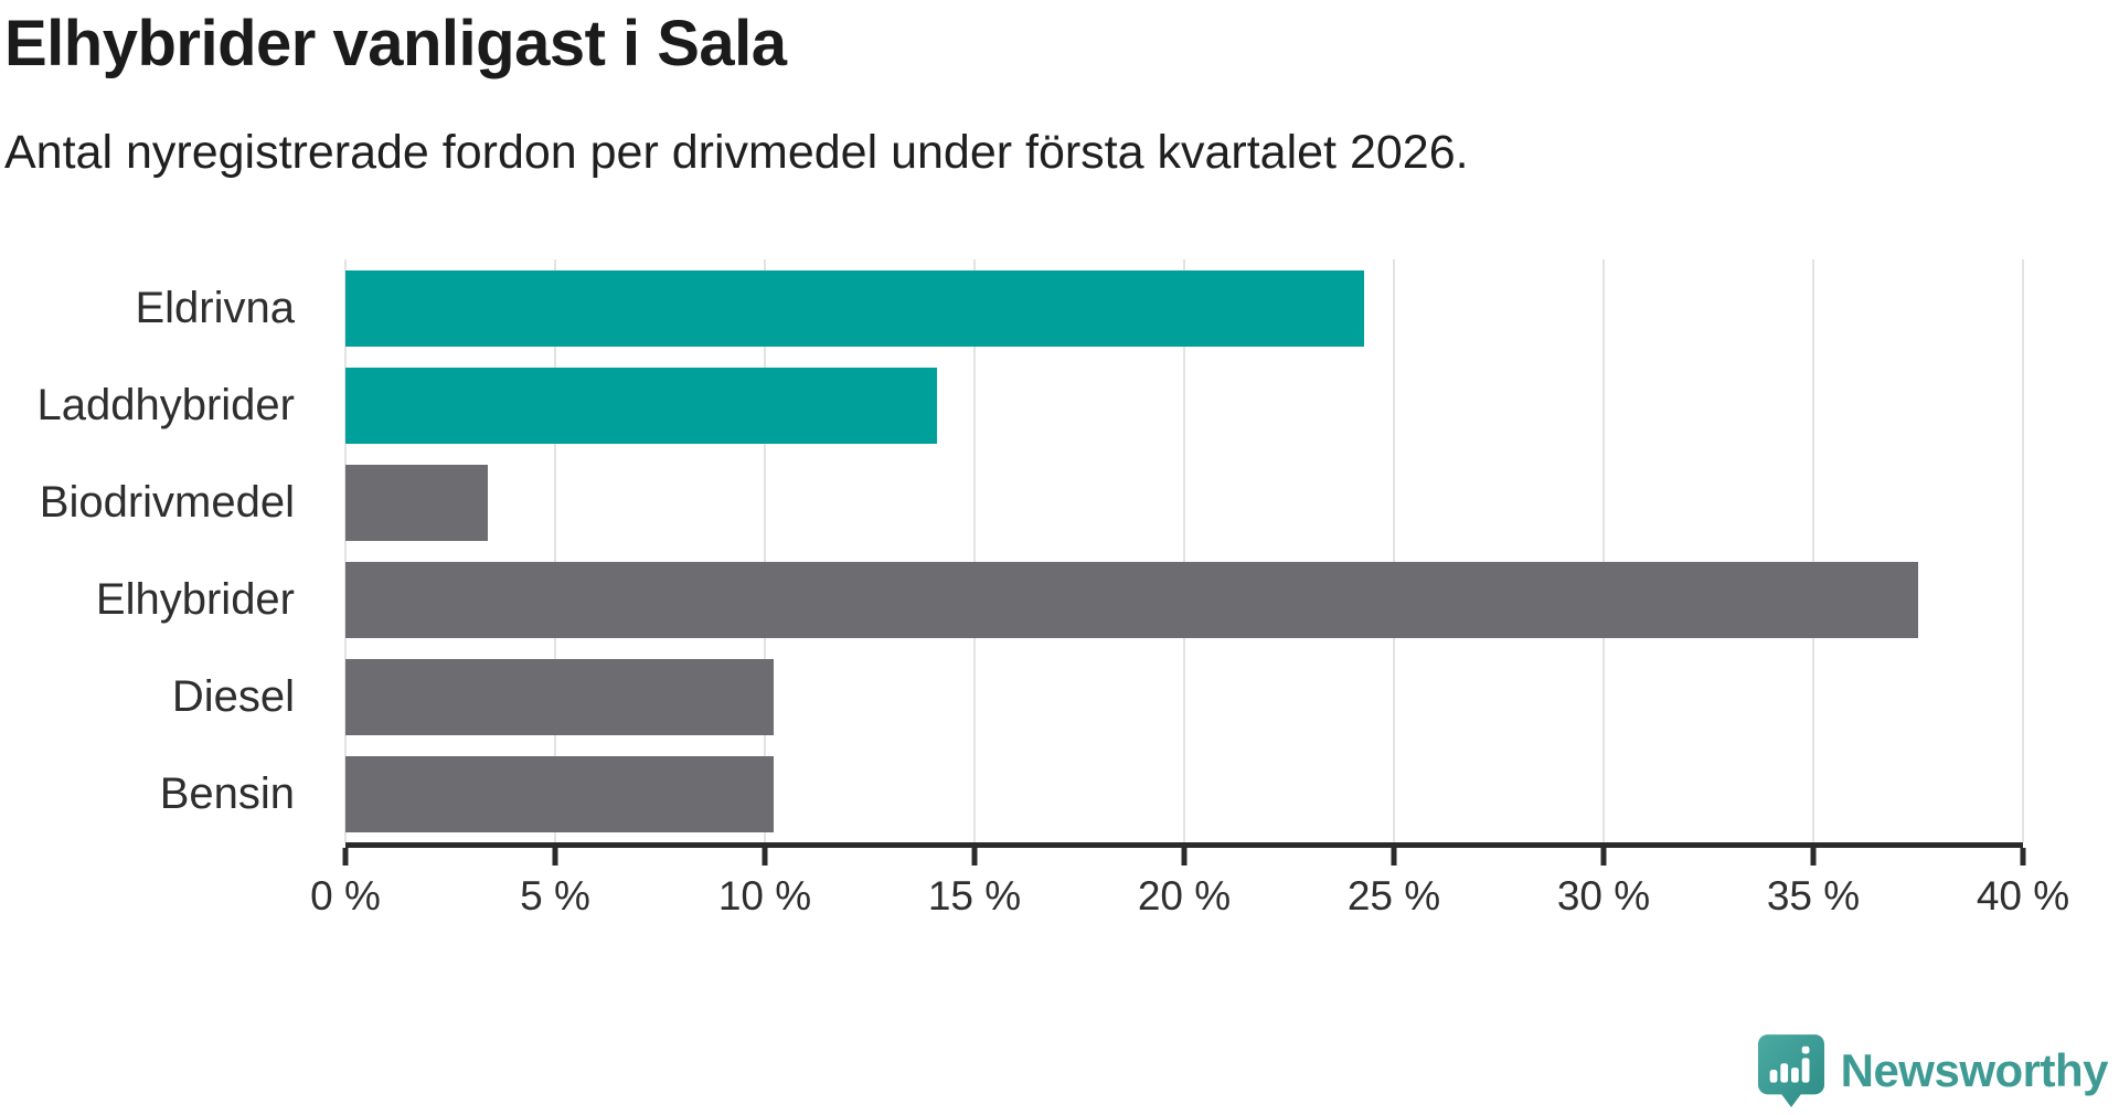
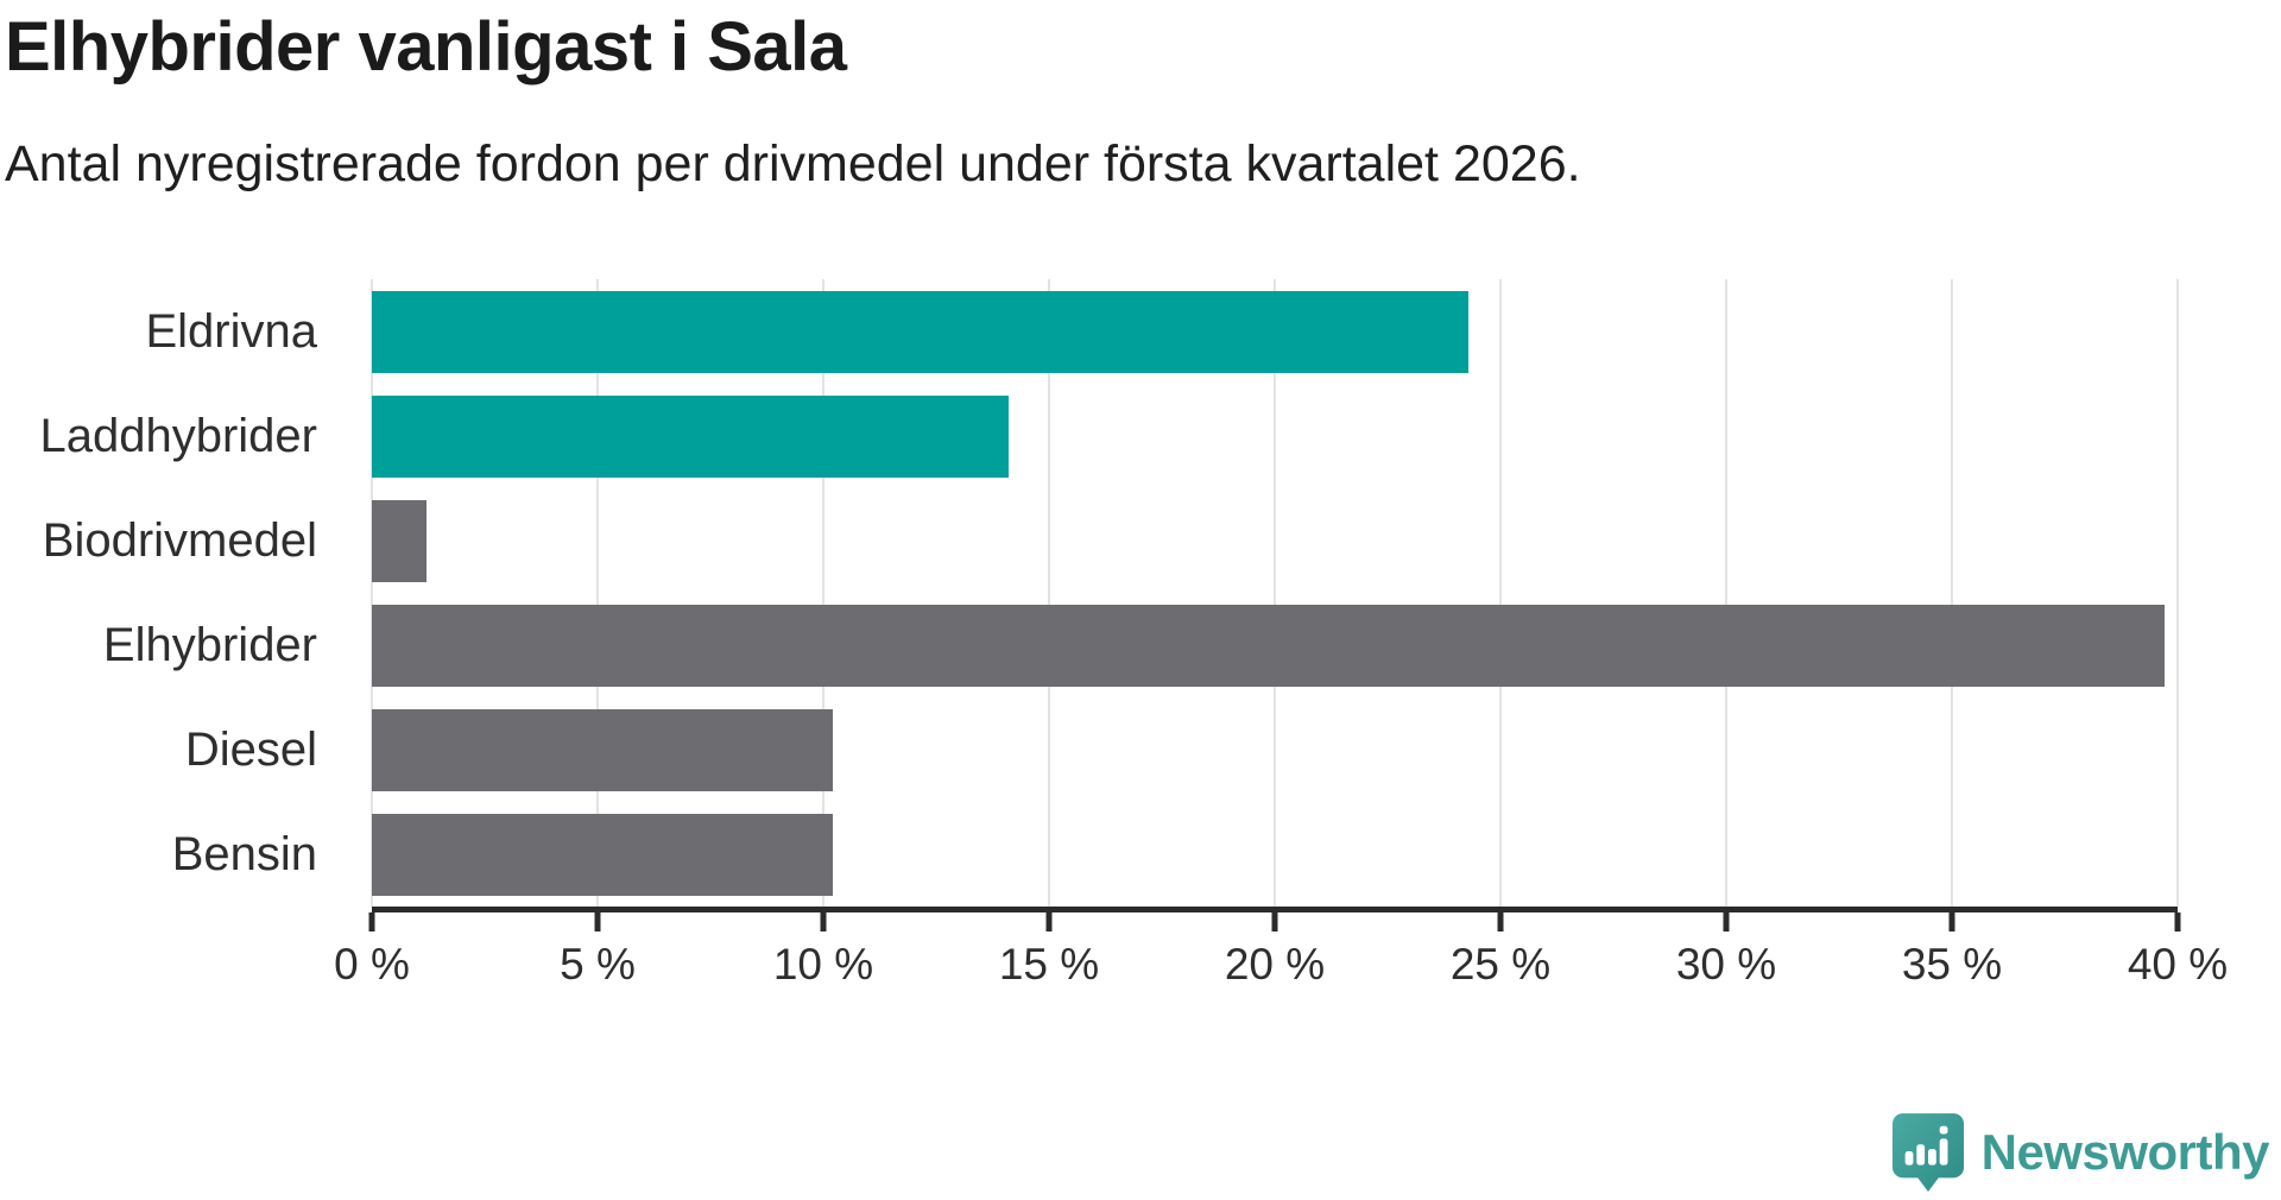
Biodrivmedel: 3.4% -> 1.2%
Elhybrider: 37.5% -> 39.7%
